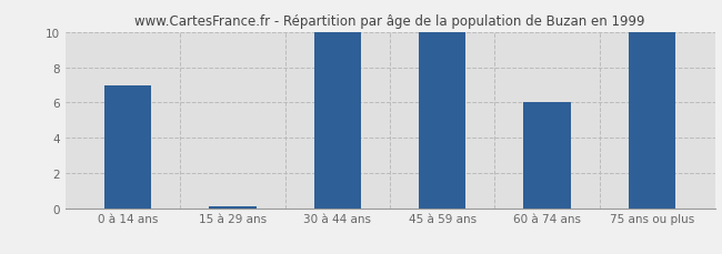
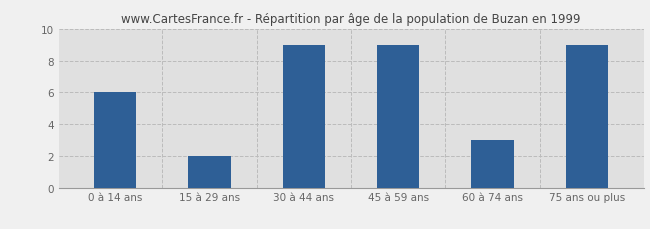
0 à 14 ans: 7.0 -> 6.0
15 à 29 ans: 0.1 -> 2.0
30 à 44 ans: 10.0 -> 9.0
45 à 59 ans: 10.0 -> 9.0
60 à 74 ans: 6.0 -> 3.0
75 ans ou plus: 10.0 -> 9.0
